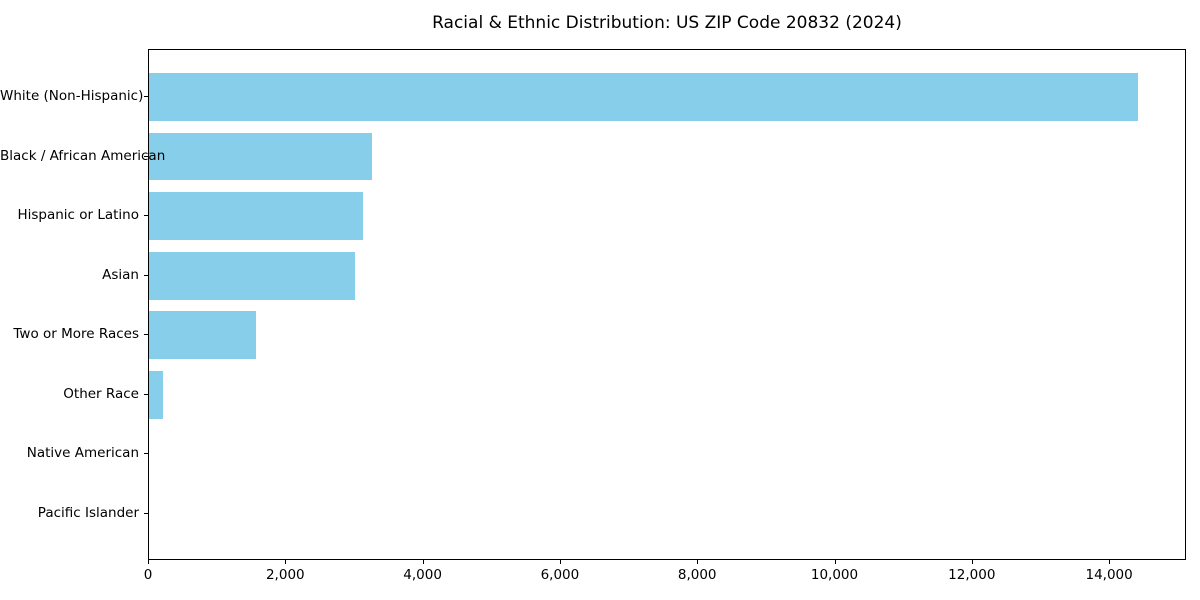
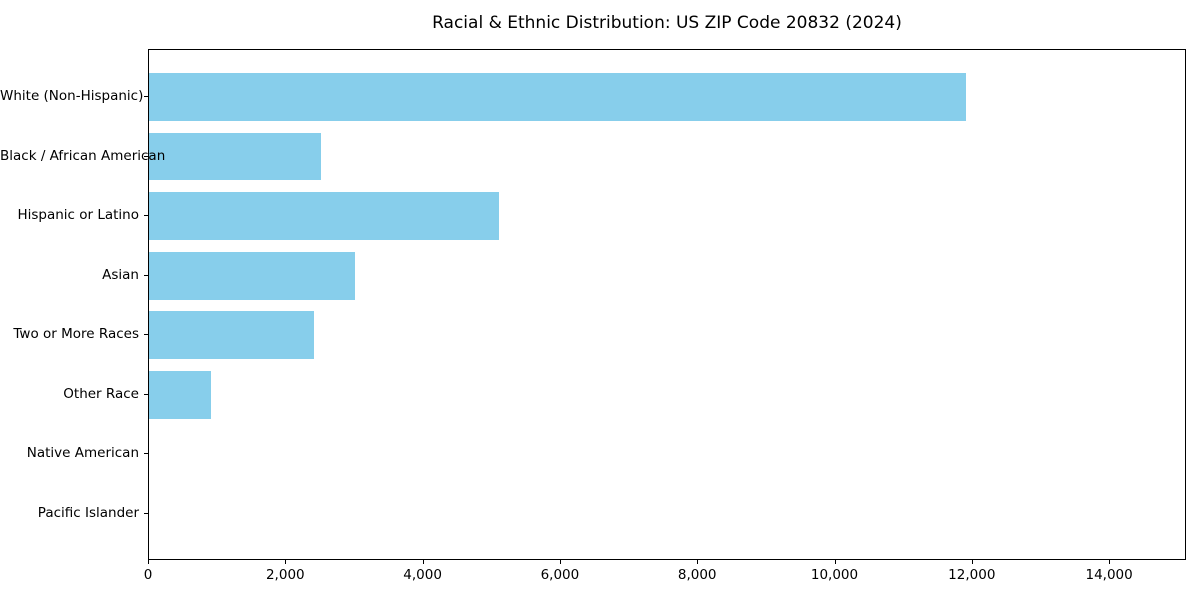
White (Non-Hispanic): 14400 -> 11900
Black / African American: 3200 -> 2500
Hispanic or Latino: 3100 -> 5100
Two or More Races: 1600 -> 2400
Other Race: 200 -> 900
